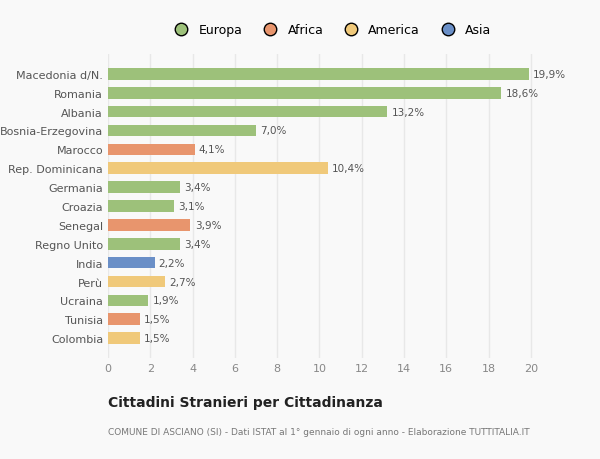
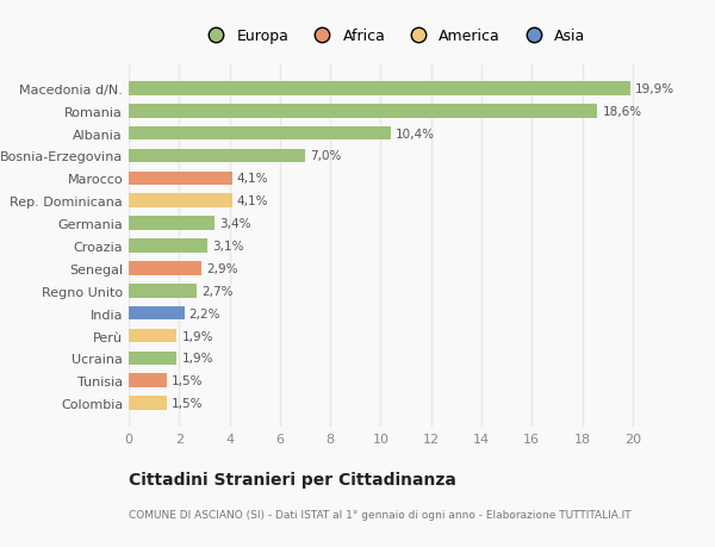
Albania: 13,2% -> 10,4%
Rep. Dominicana: 10,4% -> 4,1%
Senegal: 3,9% -> 2,9%
Regno Unito: 3,4% -> 2,7%
Perù: 2,7% -> 1,9%
